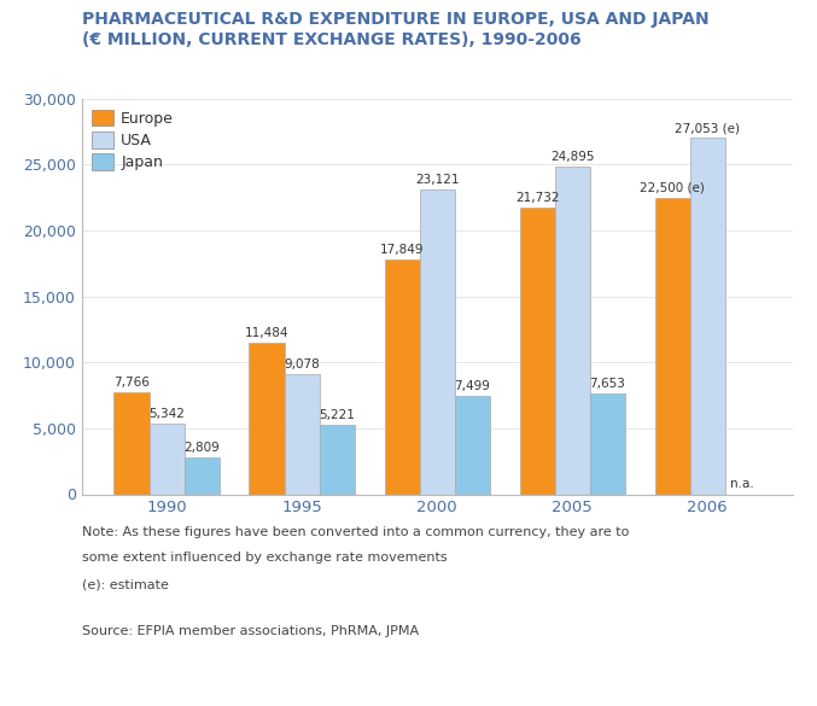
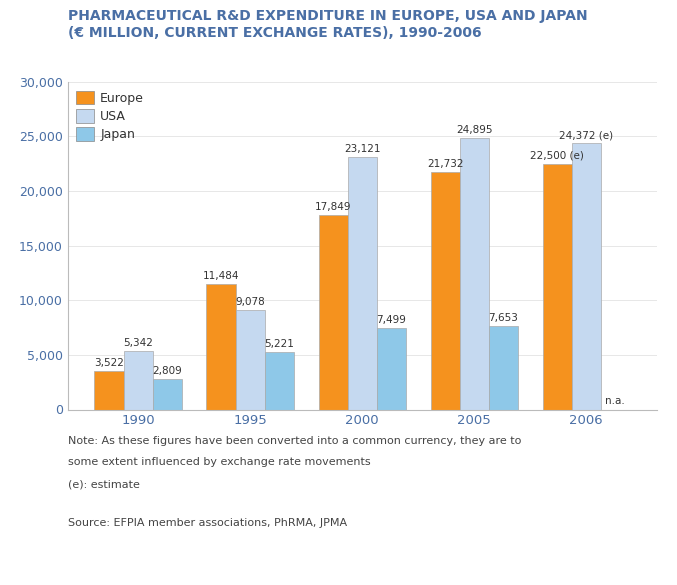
Europe/1990: 7,766 -> 3,522
USA/2006: 27,053 -> 24,372
